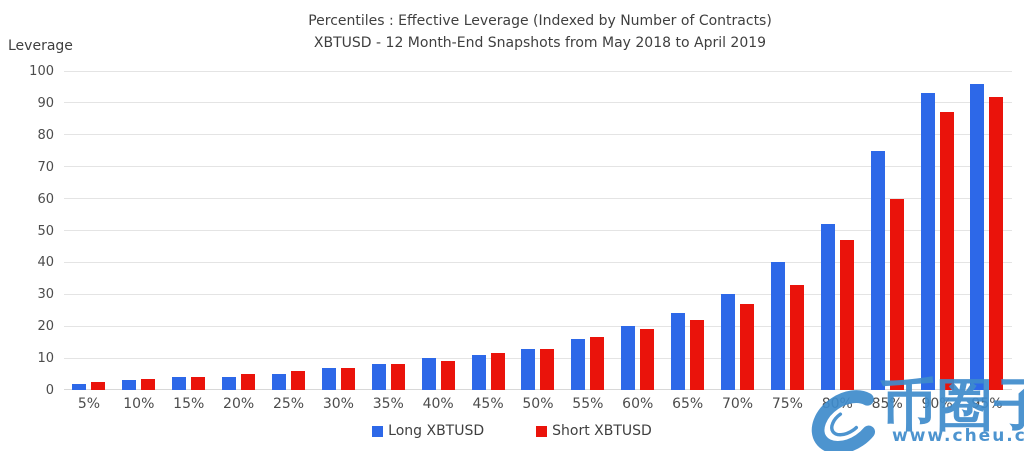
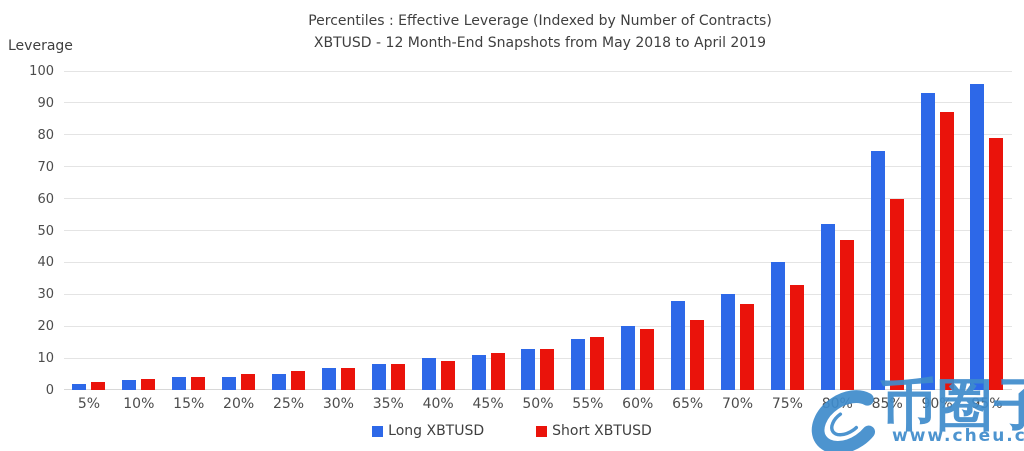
Long XBTUSD/65%: 24 -> 28
Short XBTUSD/95%: 92 -> 79
